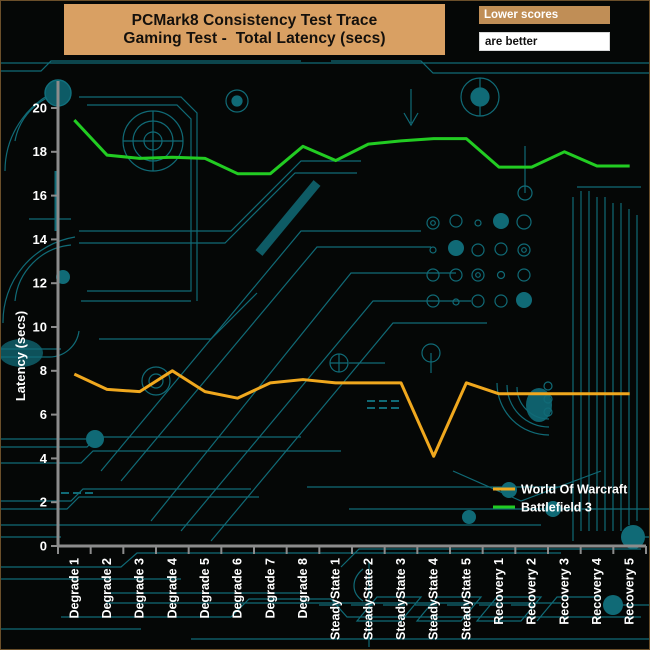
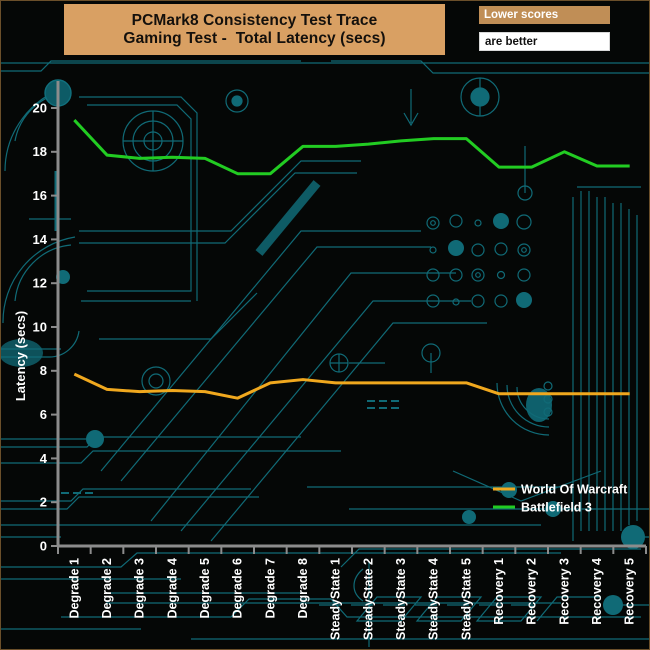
World Of Warcraft/Degrade 4: 8.0 -> 7.1
Battlefield 3/SteadyState 1: 17.6 -> 18.2
World Of Warcraft/SteadyState 4: 4.1 -> 7.5
